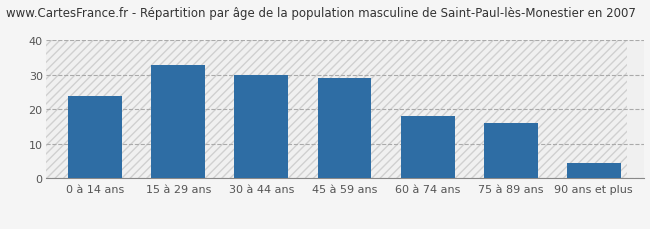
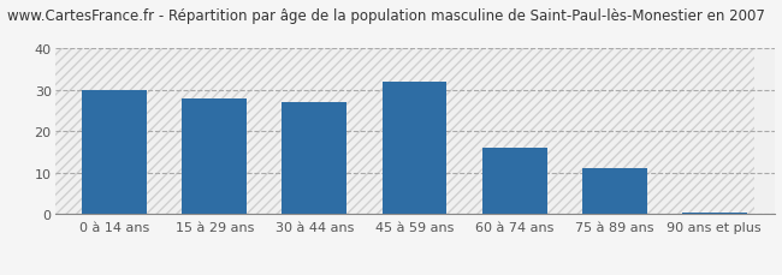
0 à 14 ans: 24.0 -> 30.0
15 à 29 ans: 33.0 -> 28.0
30 à 44 ans: 30.0 -> 27.0
45 à 59 ans: 29.0 -> 32.0
60 à 74 ans: 18.0 -> 16.0
75 à 89 ans: 16.0 -> 11.0
90 ans et plus: 4.5 -> 0.5
